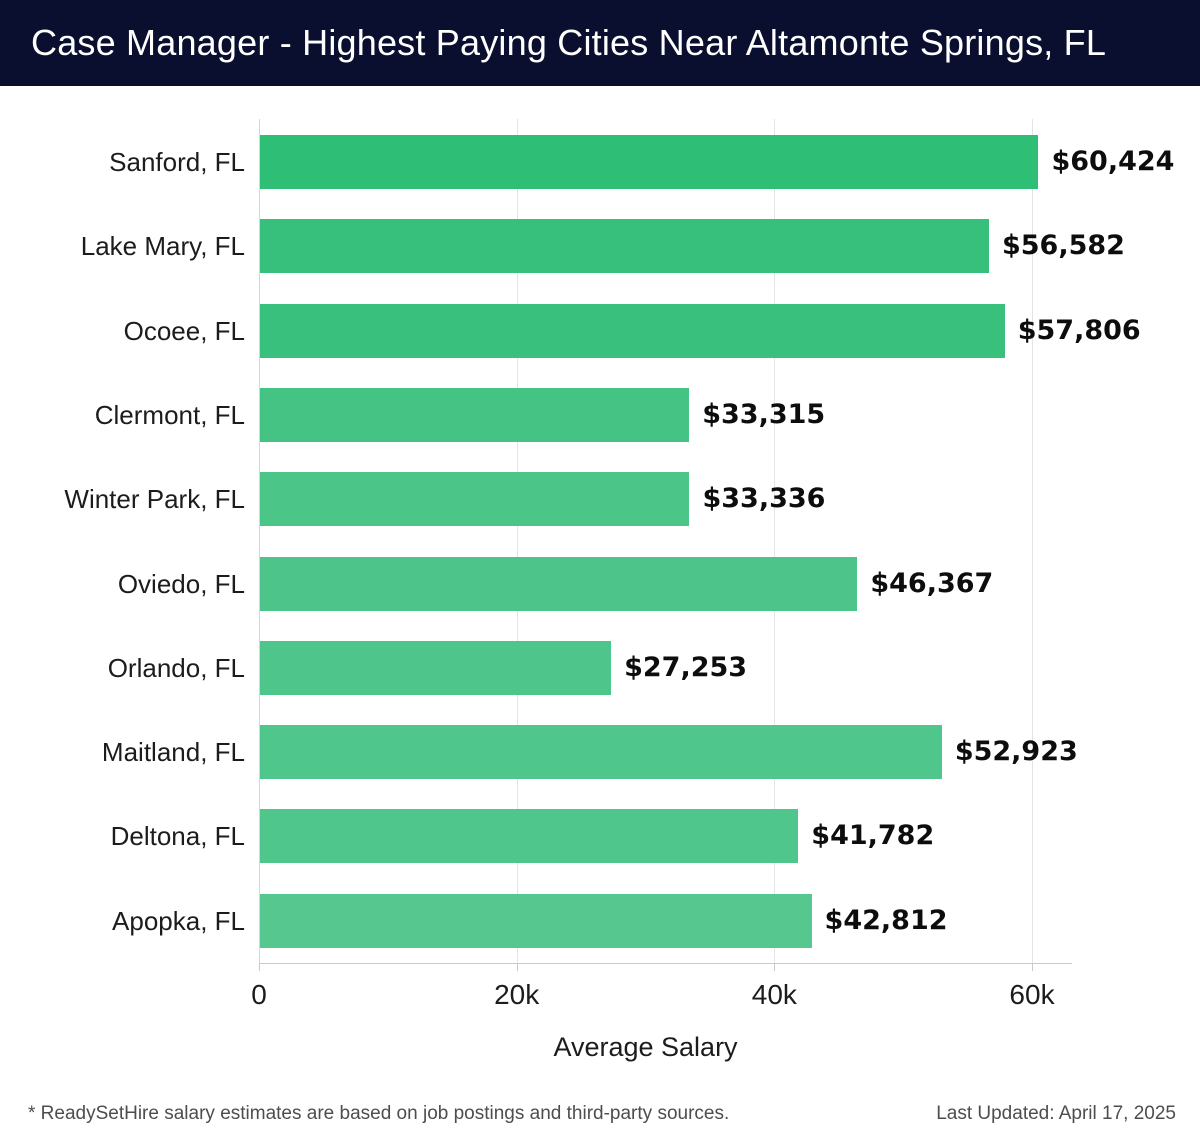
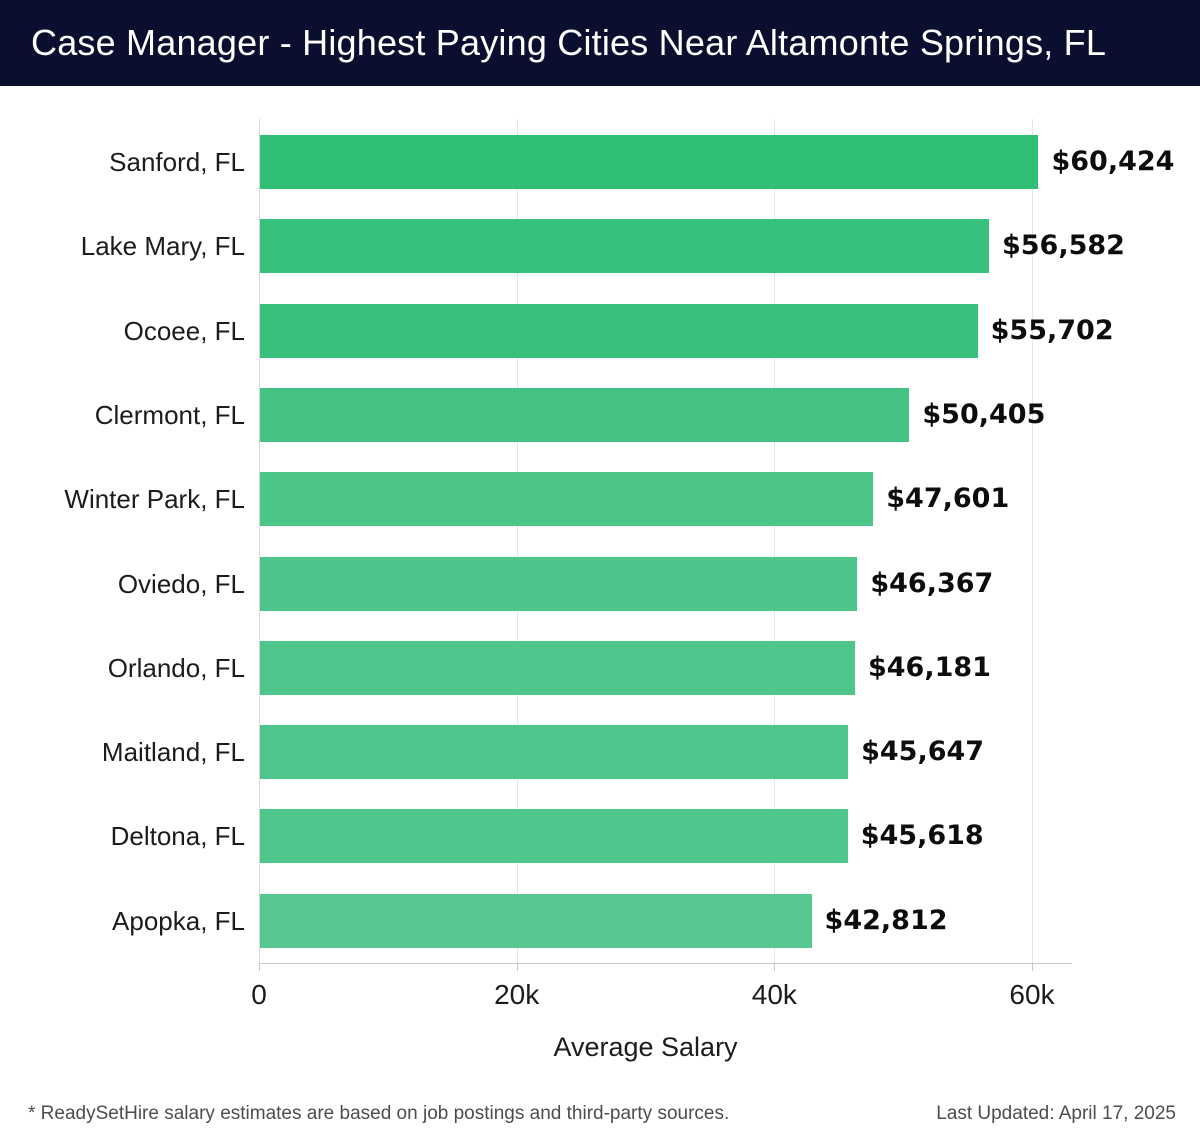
Ocoee, FL: $57,806 -> $55,702
Clermont, FL: $33,315 -> $50,405
Winter Park, FL: $33,336 -> $47,601
Orlando, FL: $27,253 -> $46,181
Maitland, FL: $52,923 -> $45,647
Deltona, FL: $41,782 -> $45,618
